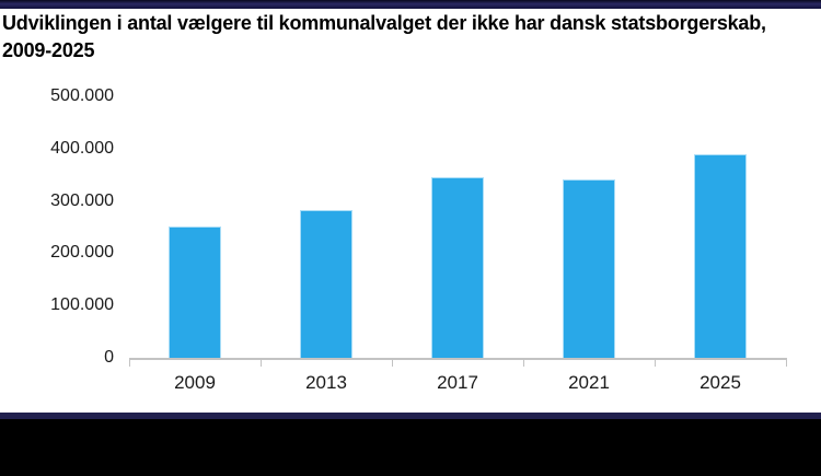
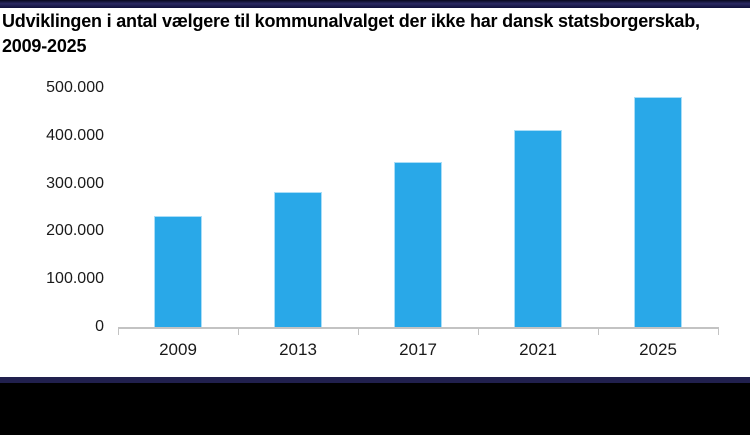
2009: 250000 -> 230000
2021: 340000 -> 410000
2025: 390000 -> 480000
